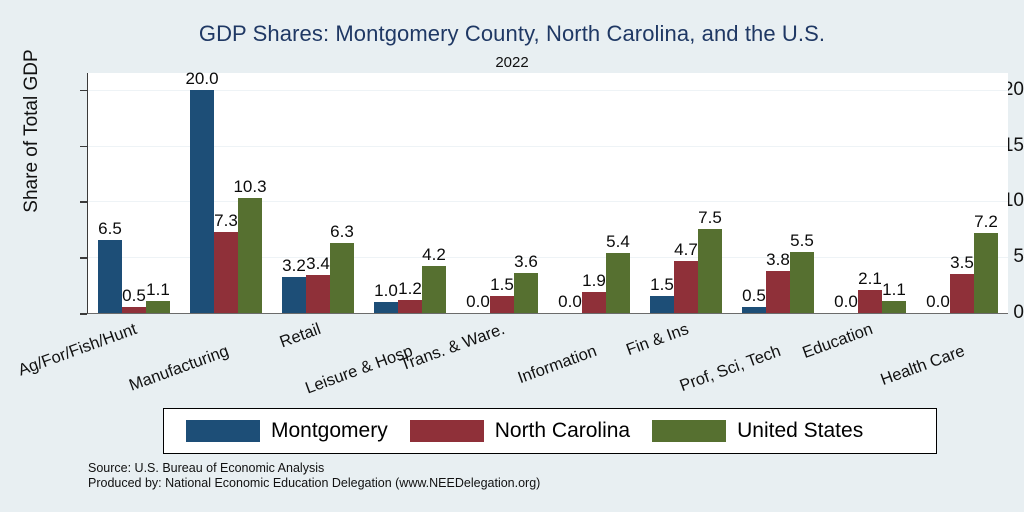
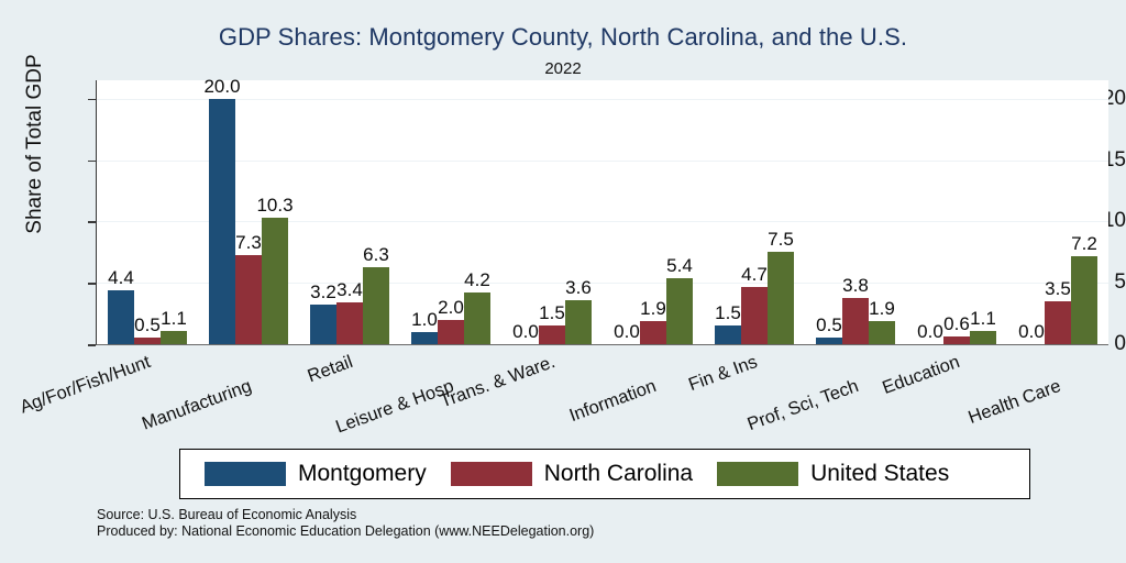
Montgomery/Ag/For/Fish/Hunt: 6.5 -> 4.4
North Carolina/Leisure & Hosp: 1.2 -> 2.0
United States/Prof, Sci, Tech: 5.5 -> 1.9
North Carolina/Education: 2.1 -> 0.6
